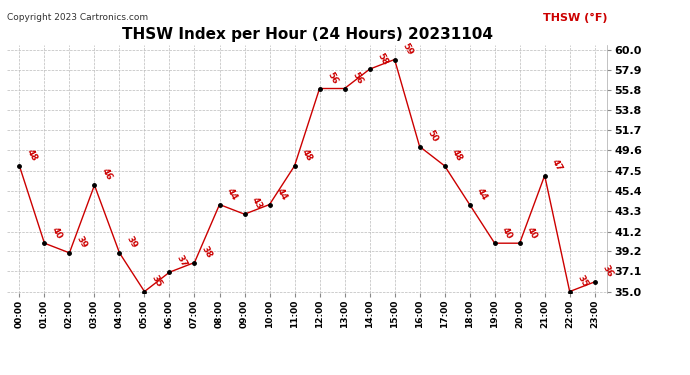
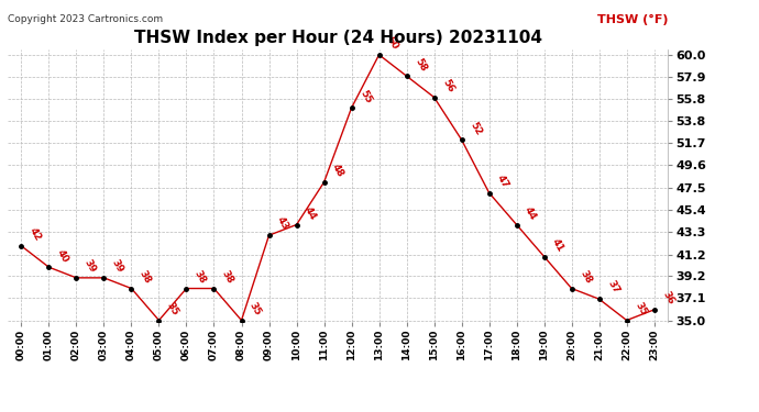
00:00: 48 -> 42
03:00: 46 -> 39
04:00: 39 -> 38
06:00: 37 -> 38
08:00: 44 -> 35
12:00: 56 -> 55
13:00: 56 -> 60
15:00: 59 -> 56
16:00: 50 -> 52
17:00: 48 -> 47
19:00: 40 -> 41
20:00: 40 -> 38
21:00: 47 -> 37
